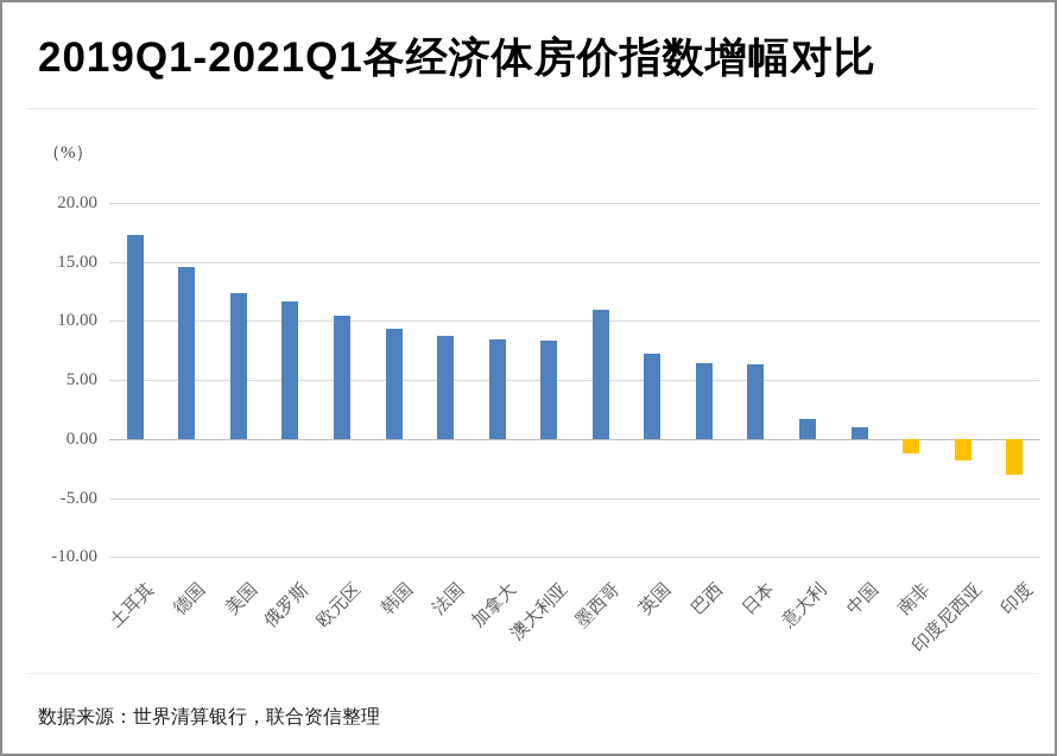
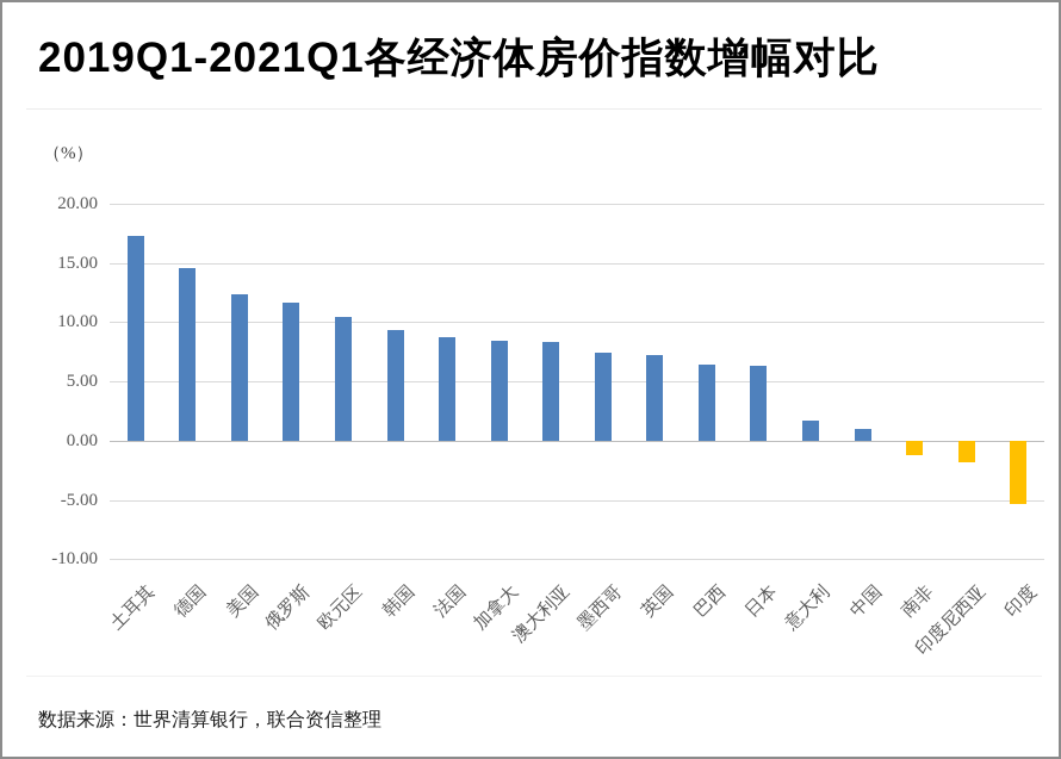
墨西哥: 11 -> 7
印度: -3 -> -5
